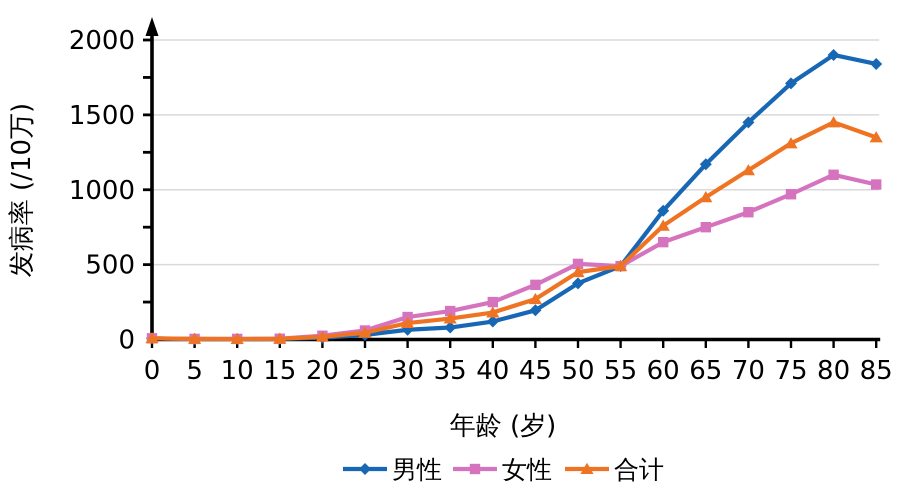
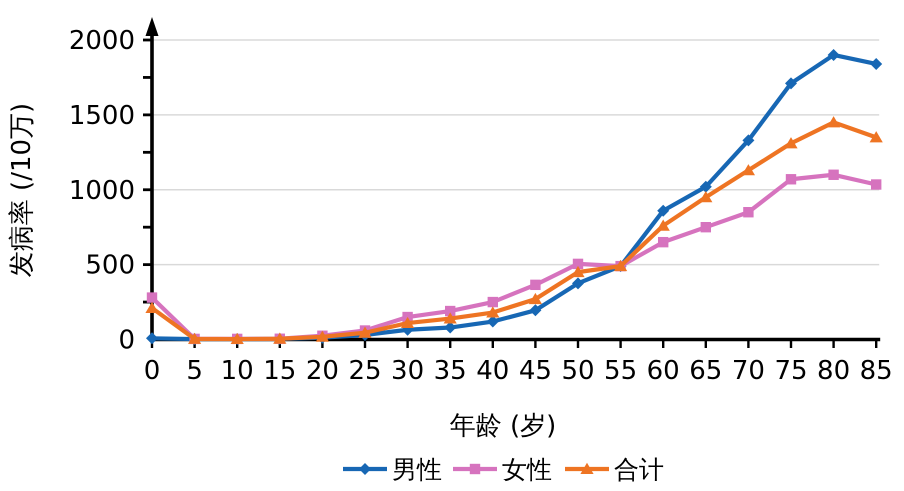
女性/0: 10 -> 280
合计/0: 10 -> 210
男性/65: 1170 -> 1020
男性/70: 1450 -> 1330
女性/75: 970 -> 1070
